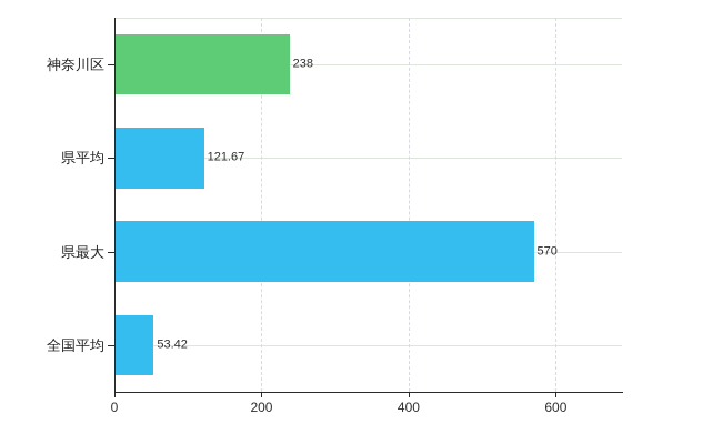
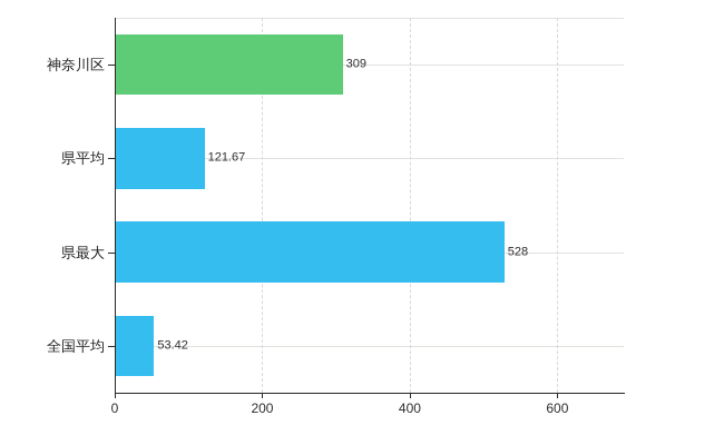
神奈川区: 238 -> 309
県最大: 570 -> 528
